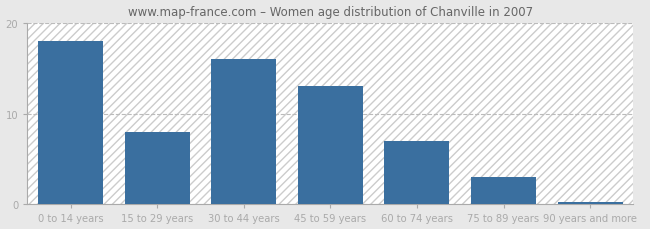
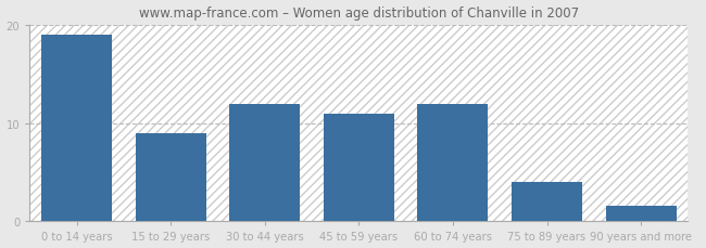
0 to 14 years: 18.0 -> 19.0
15 to 29 years: 8.0 -> 9.0
30 to 44 years: 16.0 -> 12.0
45 to 59 years: 13.0 -> 11.0
60 to 74 years: 7.0 -> 12.0
75 to 89 years: 3.0 -> 4.0
90 years and more: 0.3 -> 1.6
